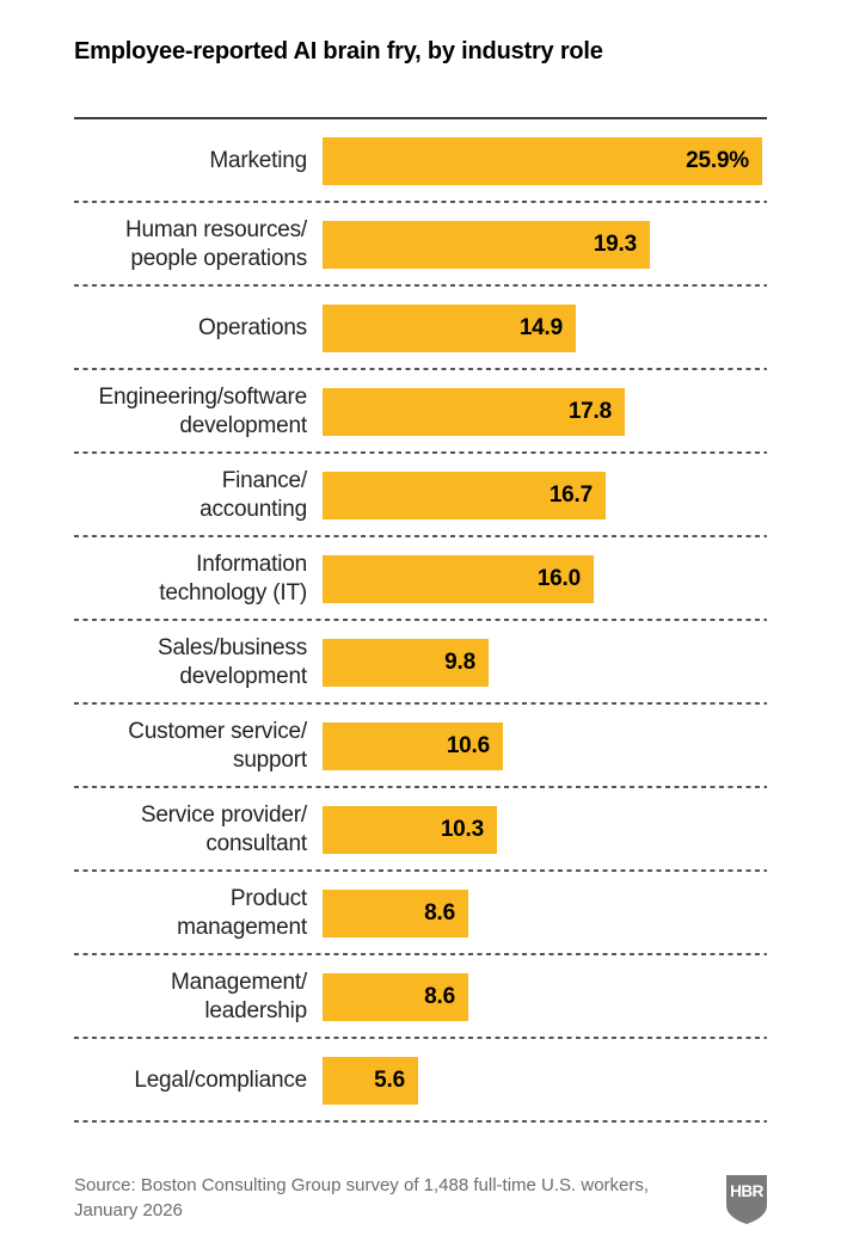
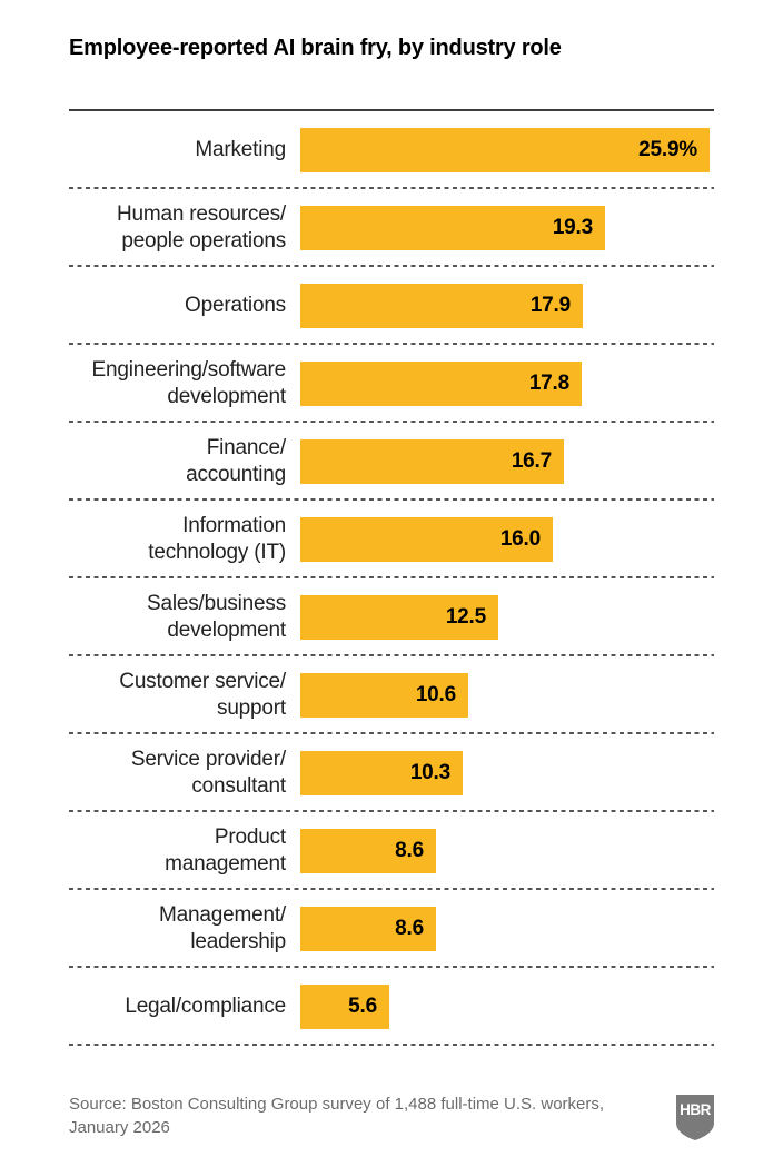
Operations: 14.9 -> 17.9
Sales/business development: 9.8 -> 12.5
